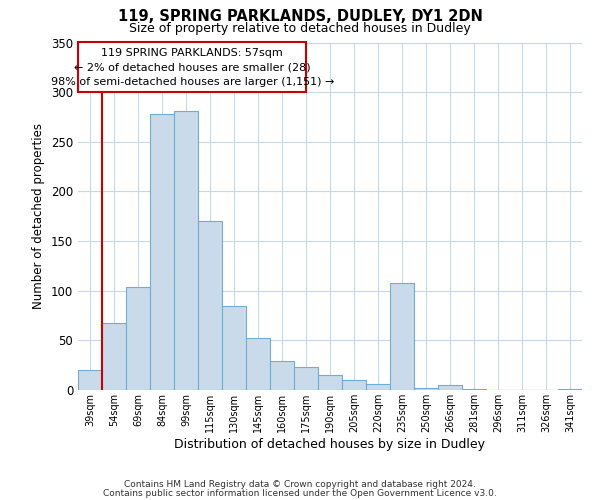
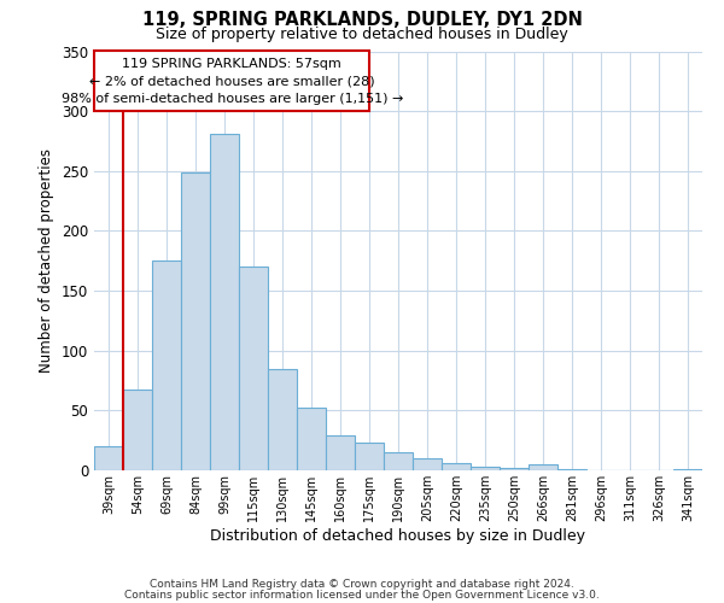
69sqm: 104 -> 175
84sqm: 278 -> 249
235sqm: 108 -> 3
